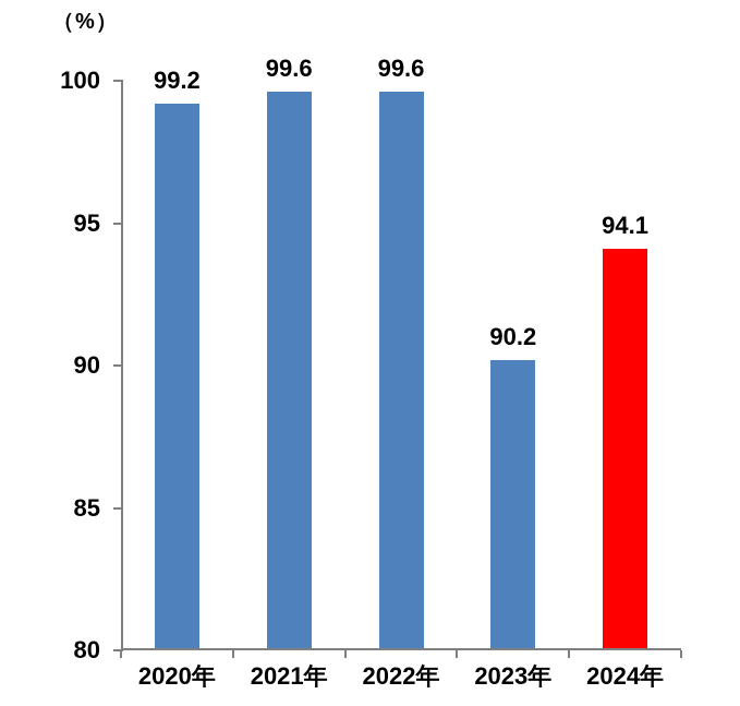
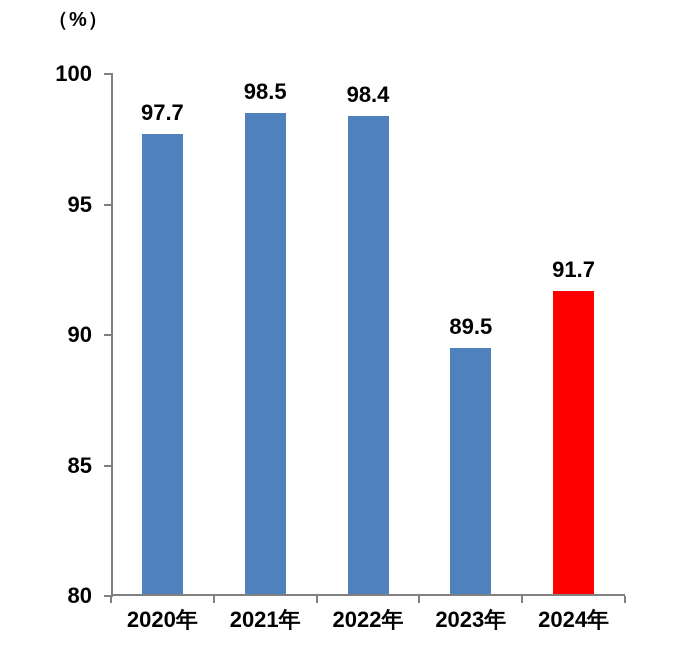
2020年: 99.2 -> 97.7
2021年: 99.6 -> 98.5
2022年: 99.6 -> 98.4
2023年: 90.2 -> 89.5
2024年: 94.1 -> 91.7
